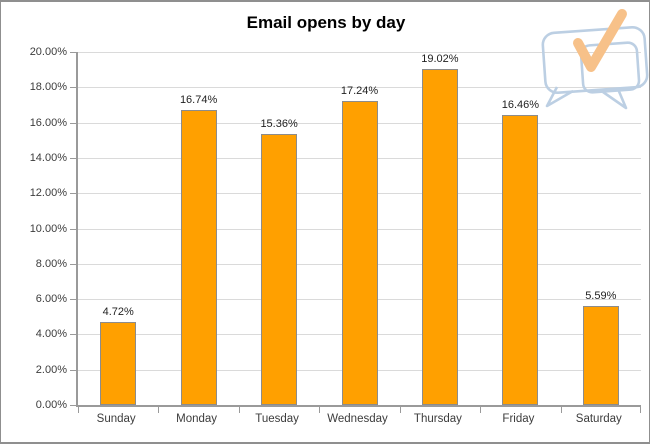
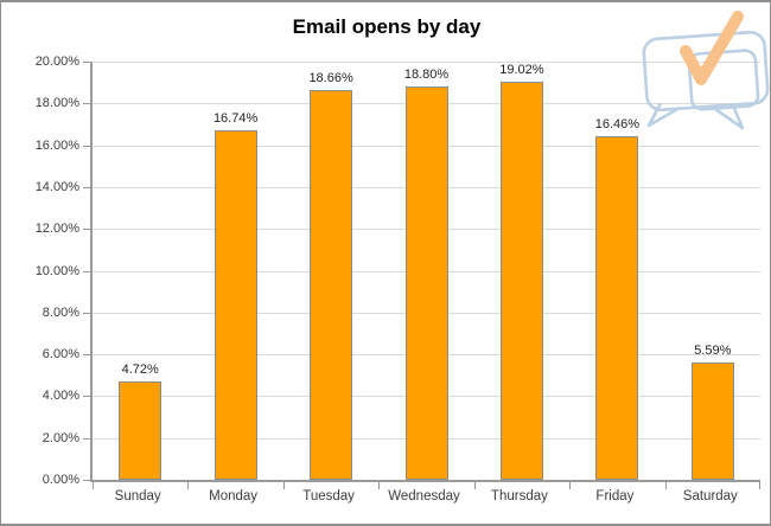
Tuesday: 15.36% -> 18.66%
Wednesday: 17.24% -> 18.80%
